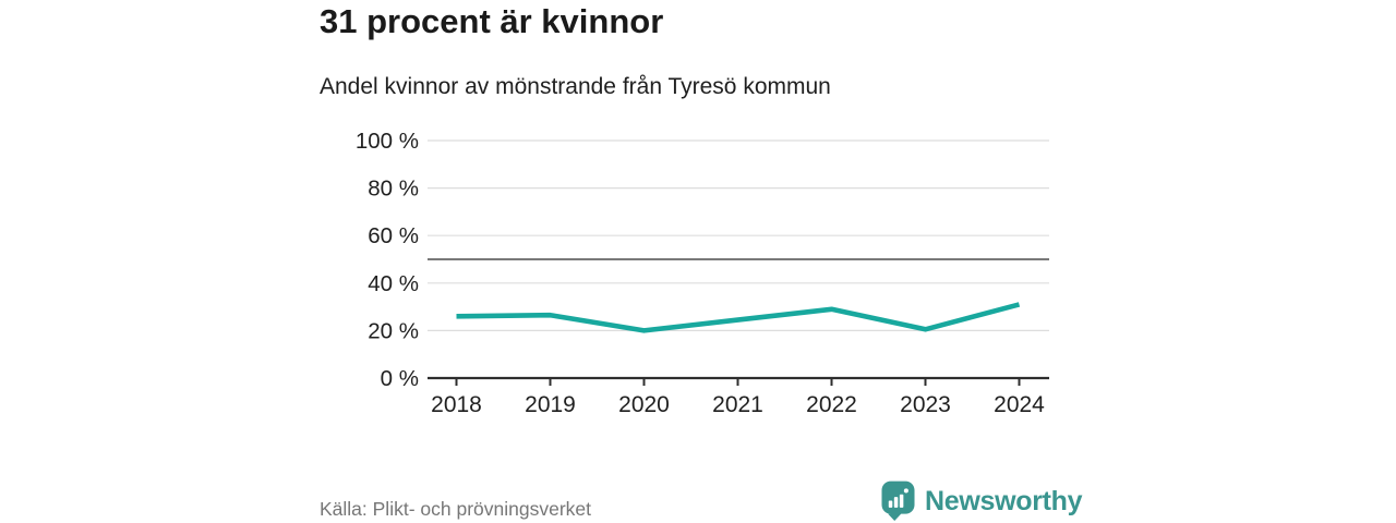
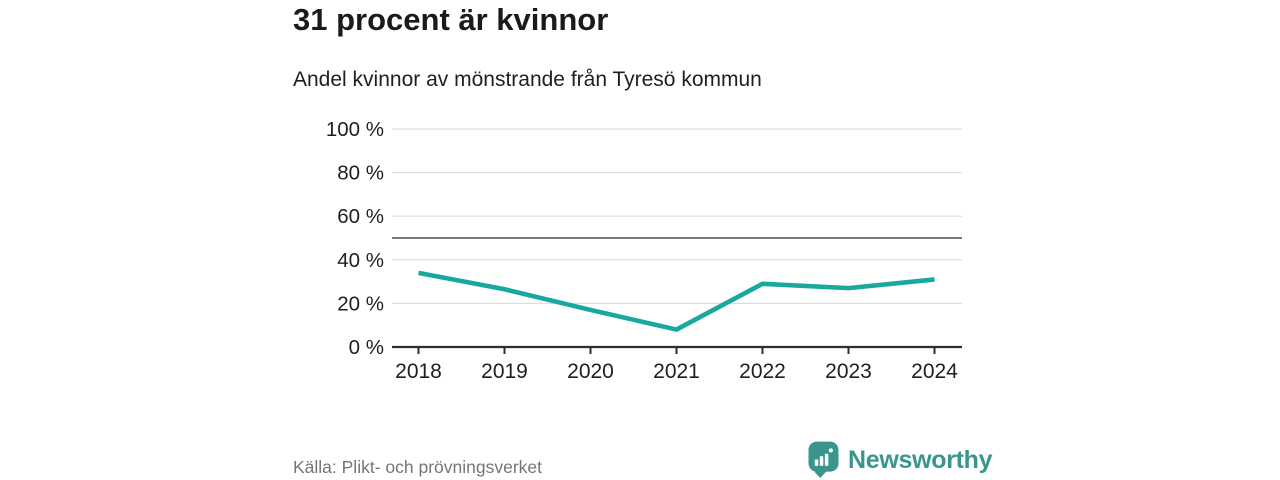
2018: 26% -> 34%
2020: 20% -> 17%
2021: 24% -> 8%
2023: 20% -> 27%
